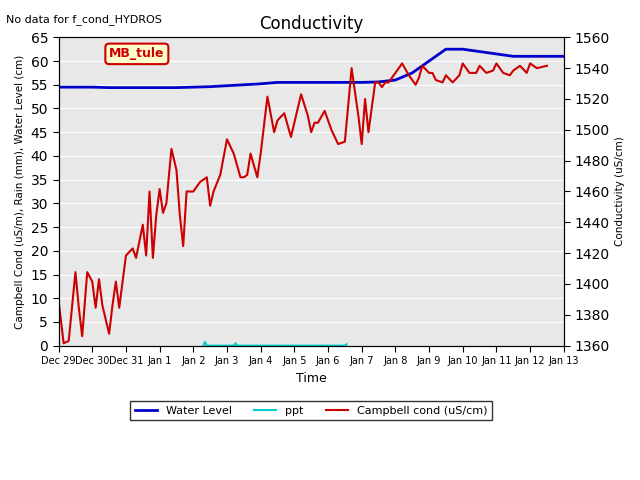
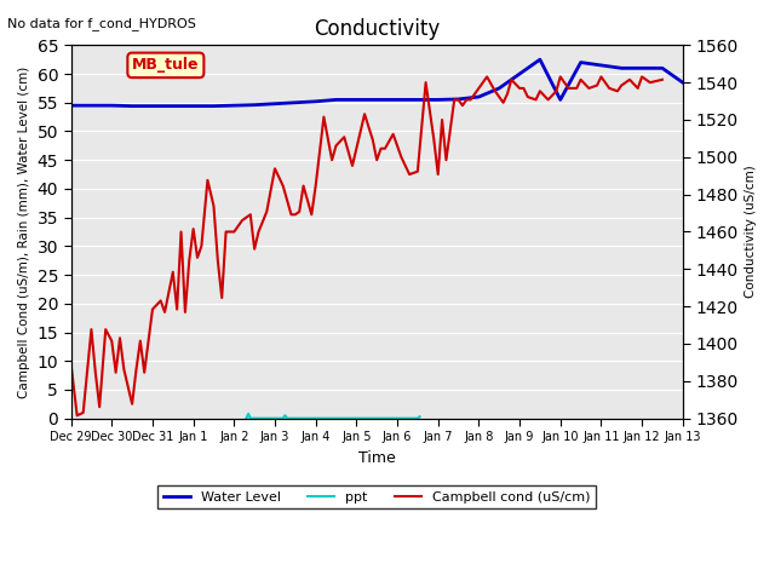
Water Level/Jan 10: 62.5 -> 55.5
Water Level/Jan 13: 61.0 -> 58.5
